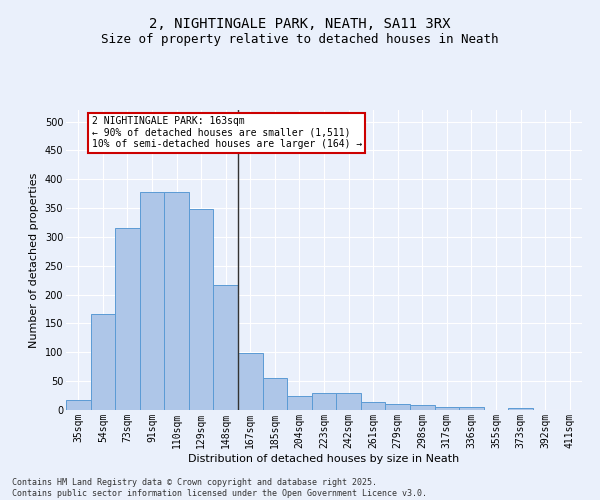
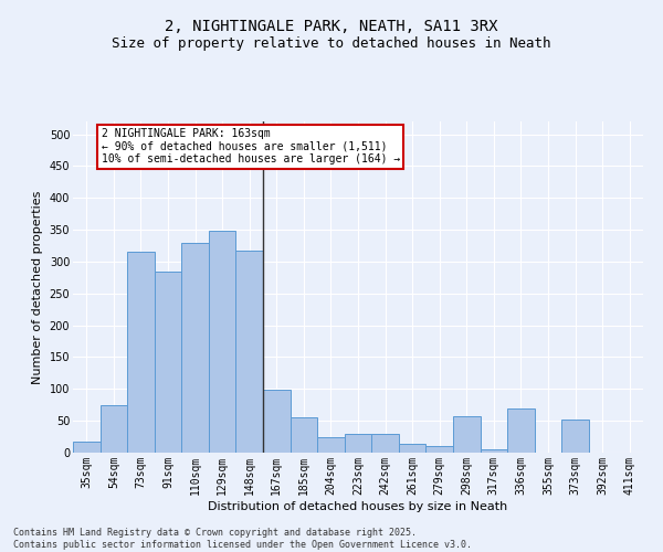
54sqm: 167 -> 74
91sqm: 378 -> 284
110sqm: 378 -> 330
148sqm: 217 -> 318
298sqm: 9 -> 58
336sqm: 5 -> 70
373sqm: 4 -> 52
